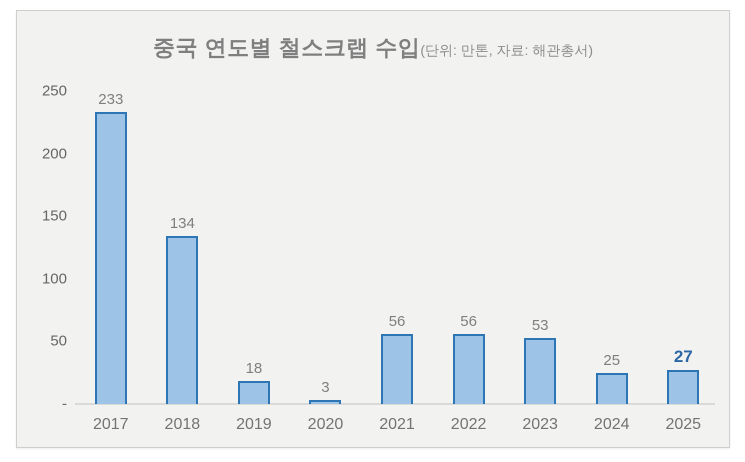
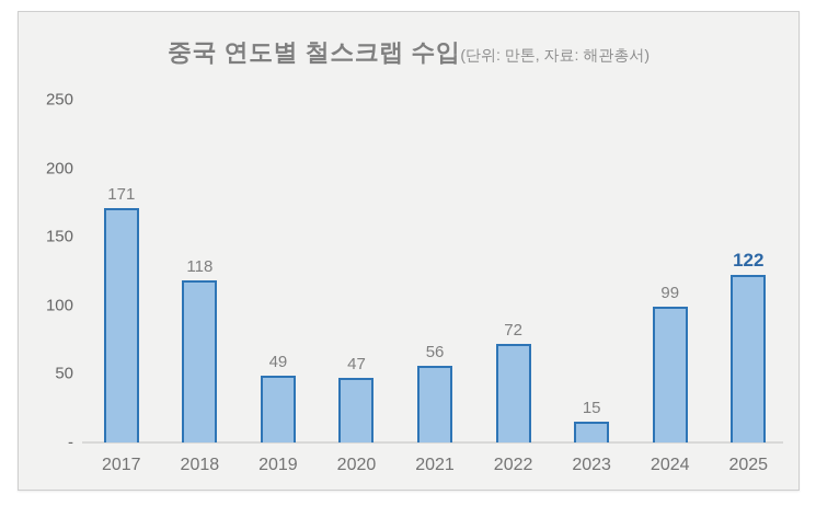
2017: 233 -> 171
2018: 134 -> 118
2019: 18 -> 49
2020: 3 -> 47
2022: 56 -> 72
2023: 53 -> 15
2024: 25 -> 99
2025: 27 -> 122
